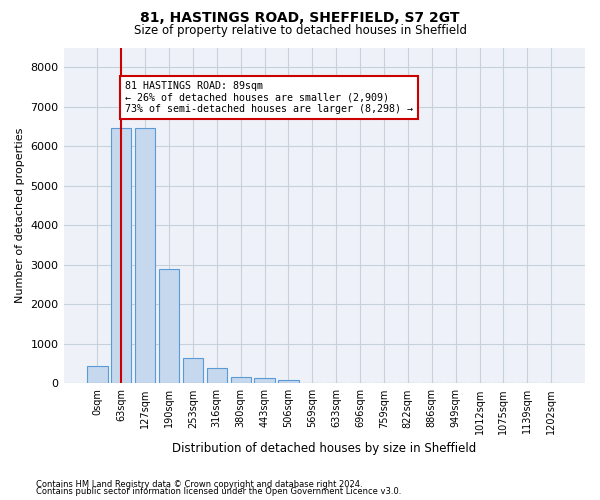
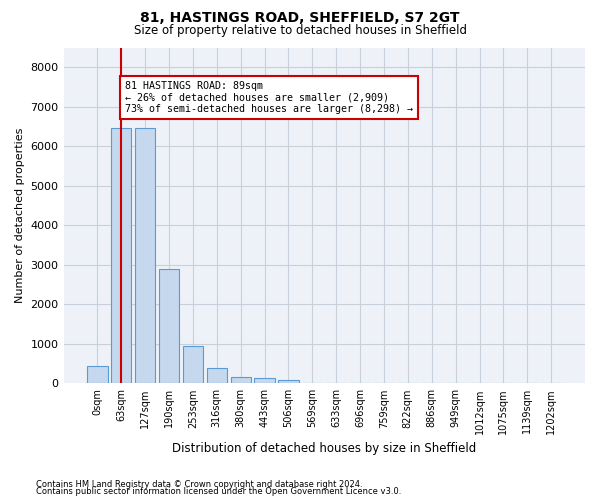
253sqm: 650 -> 950
